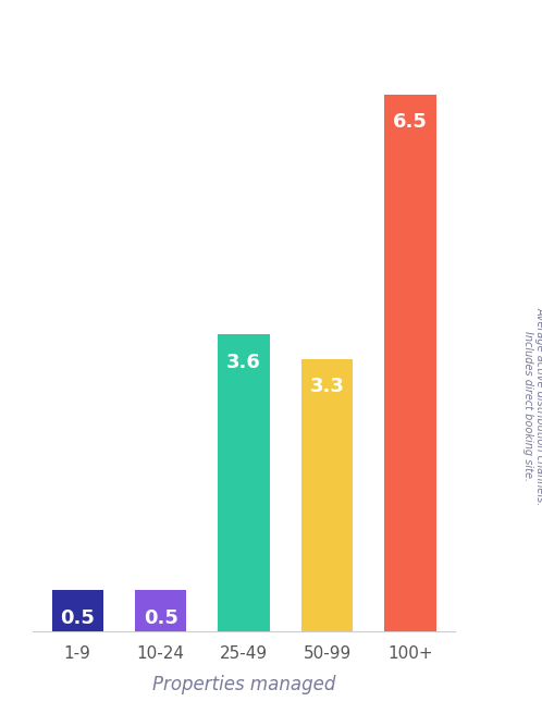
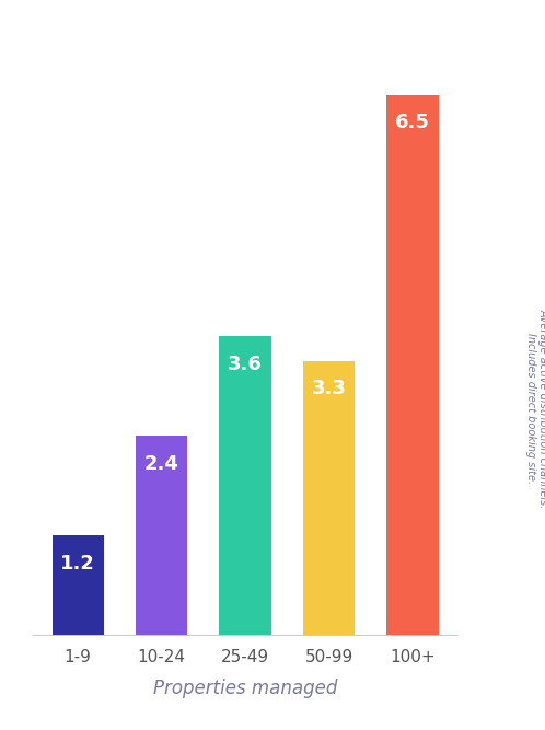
1-9: 0.5 -> 1.2
10-24: 0.5 -> 2.4
